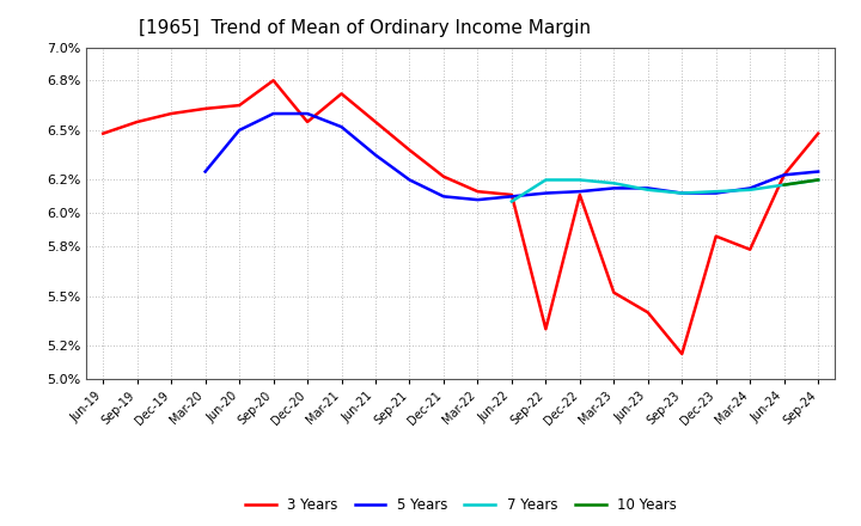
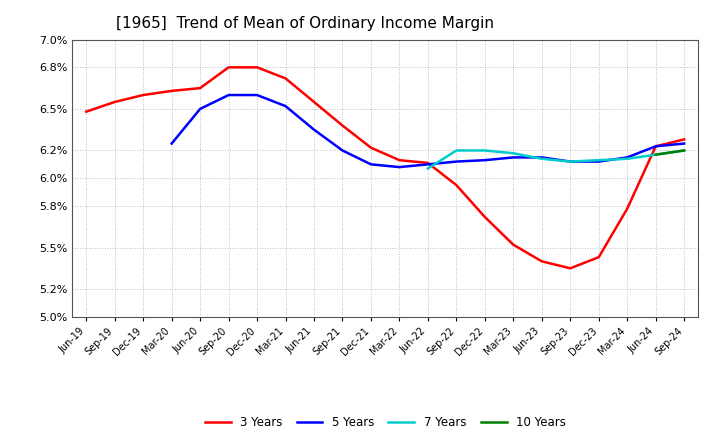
3 Years/Dec-20: 6.55% -> 6.80%
3 Years/Sep-22: 5.30% -> 5.95%
3 Years/Dec-22: 6.11% -> 5.72%
3 Years/Sep-23: 5.15% -> 5.35%
3 Years/Dec-23: 5.86% -> 5.43%
3 Years/Sep-24: 6.48% -> 6.28%
